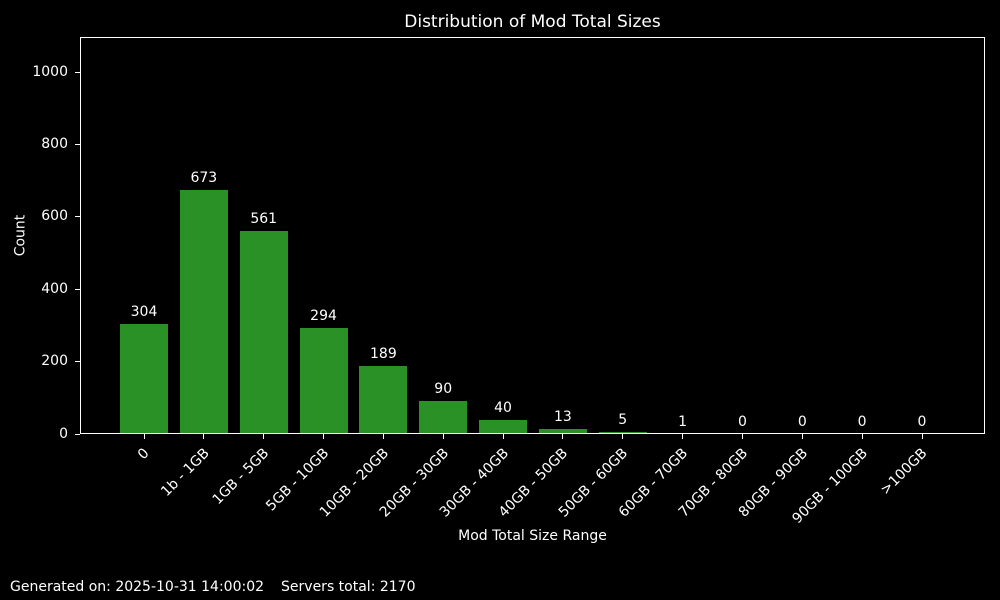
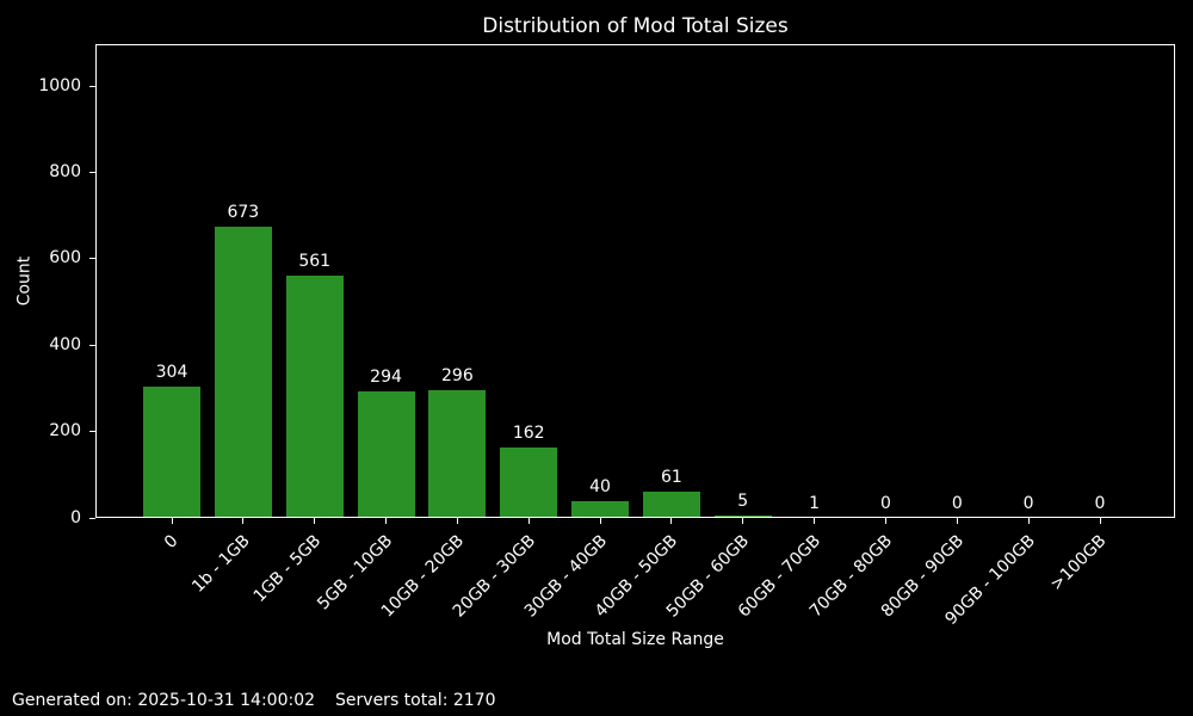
10GB - 20GB: 189 -> 296
20GB - 30GB: 90 -> 162
40GB - 50GB: 13 -> 61
